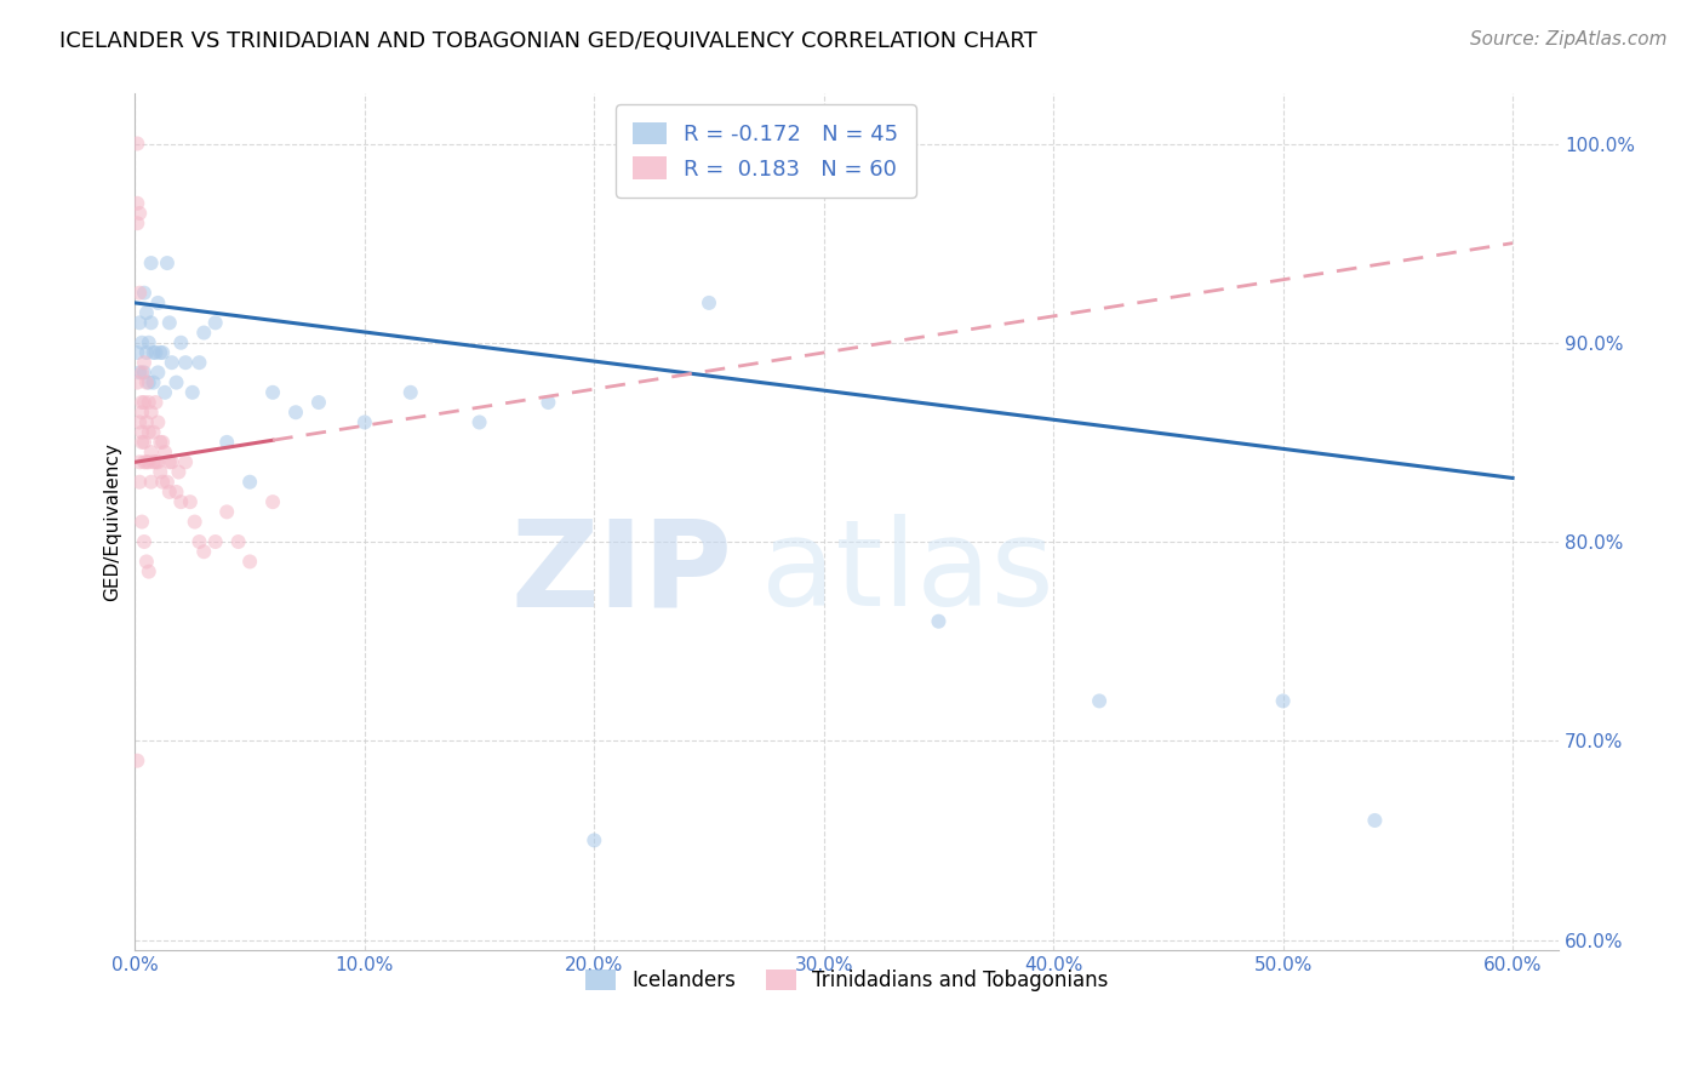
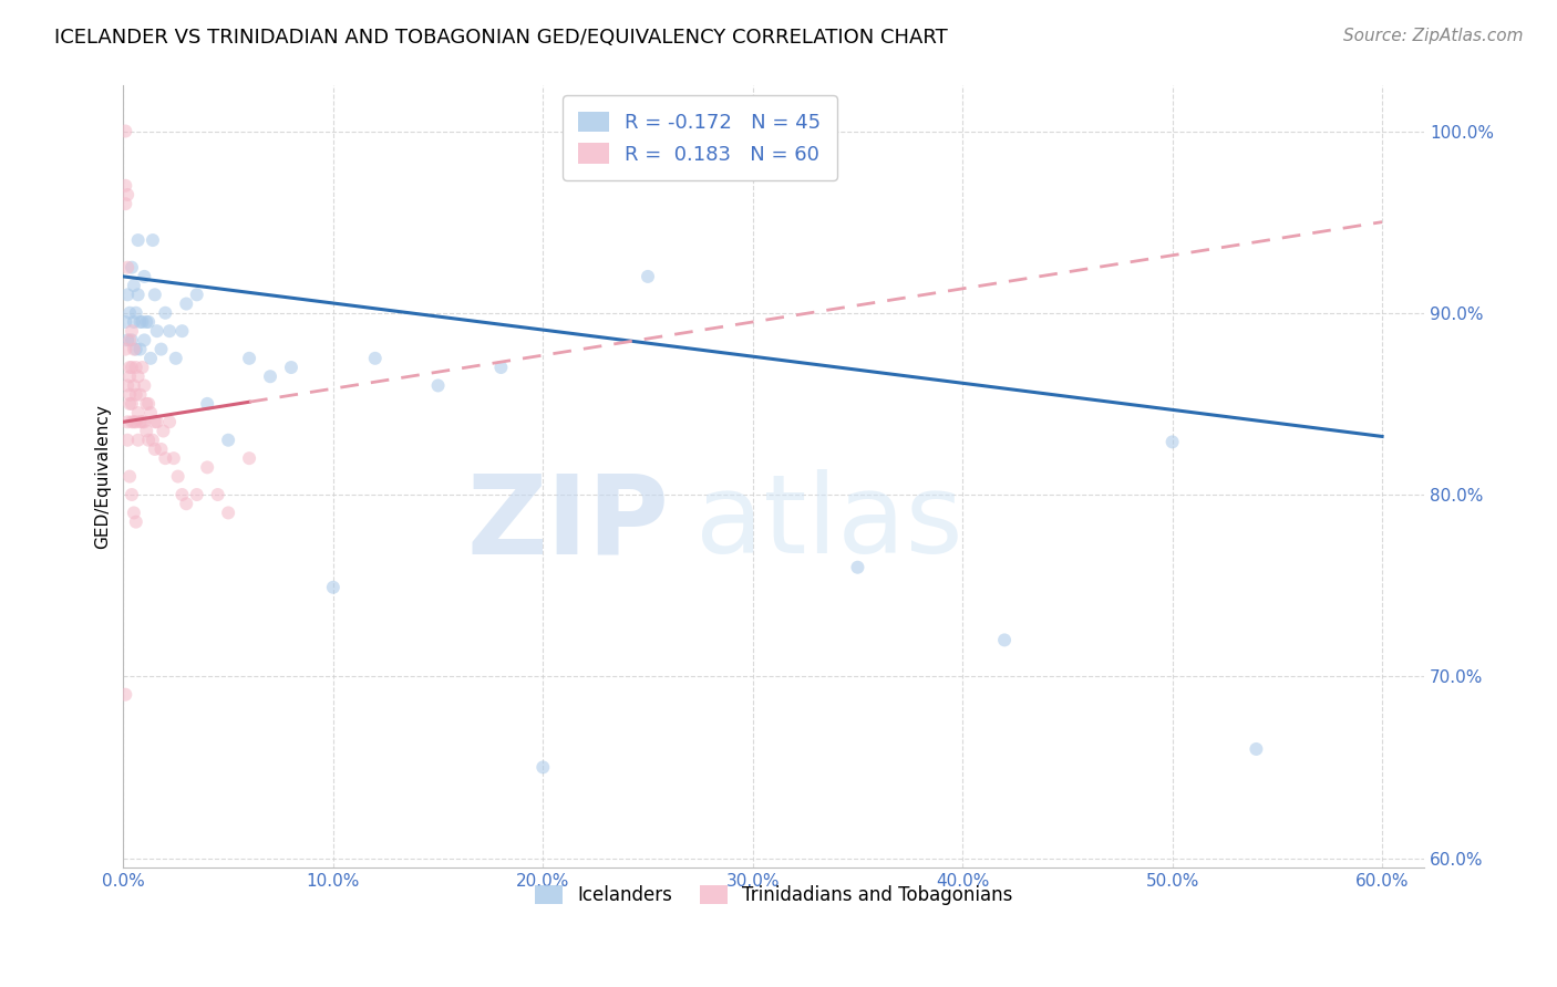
Icelanders/10.0%: 86.0% -> 74.9%
Icelanders/50.0%: 72.0% -> 82.9%
